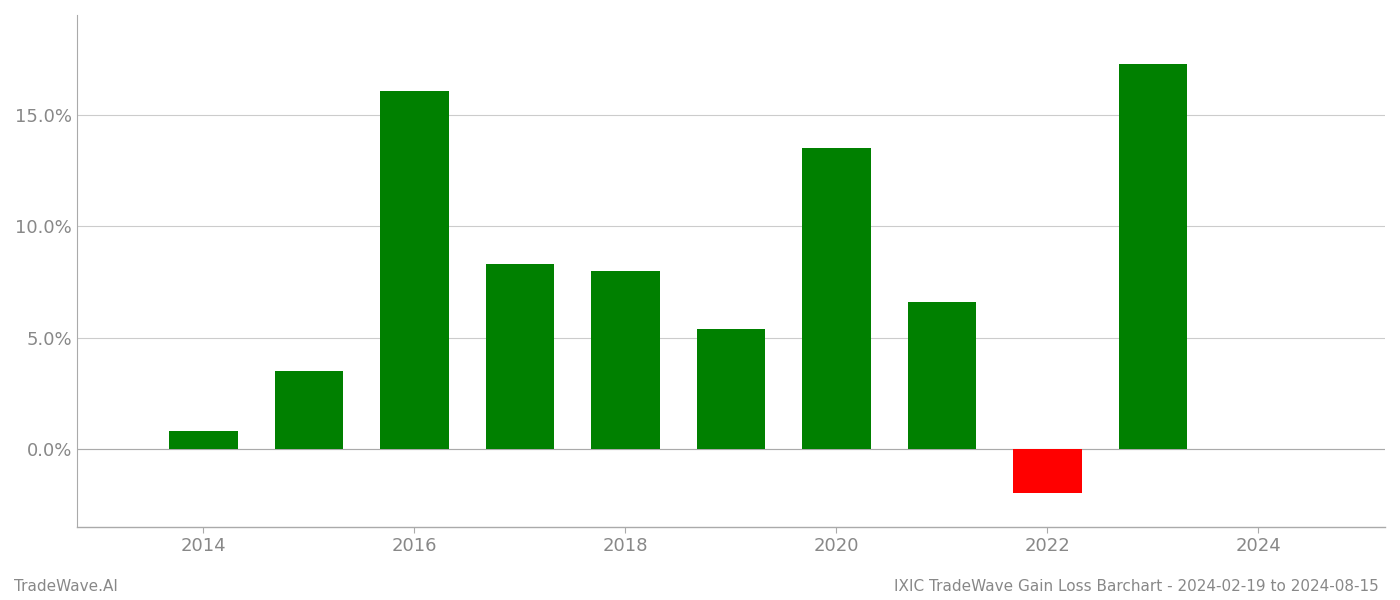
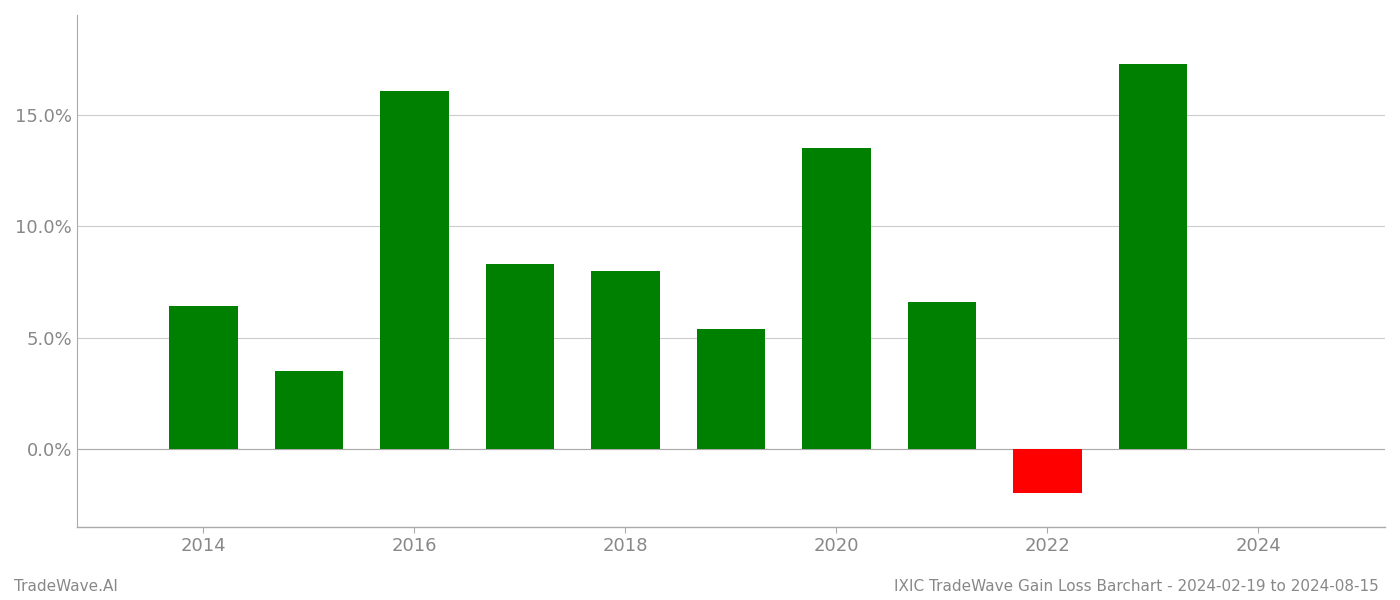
2014: 0.8% -> 6.4%
